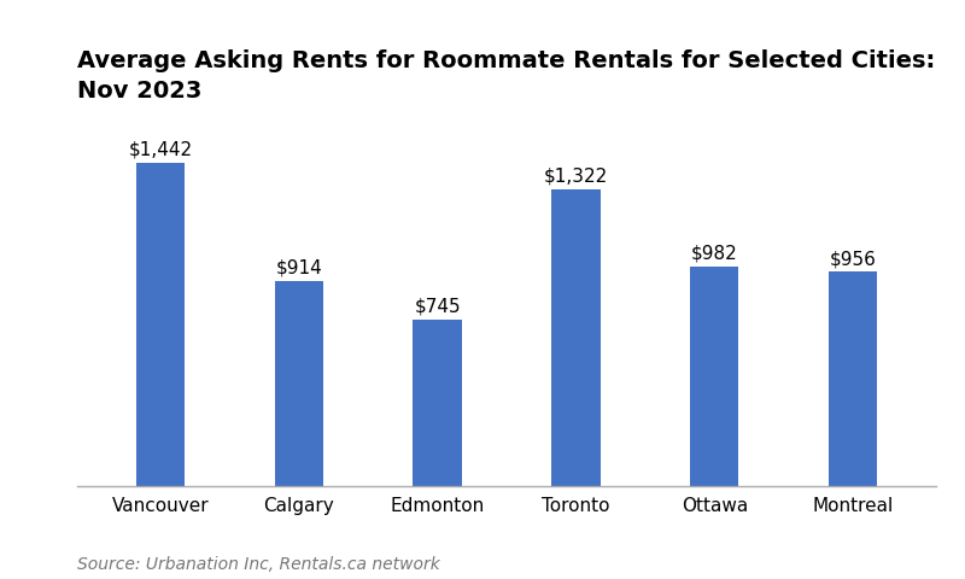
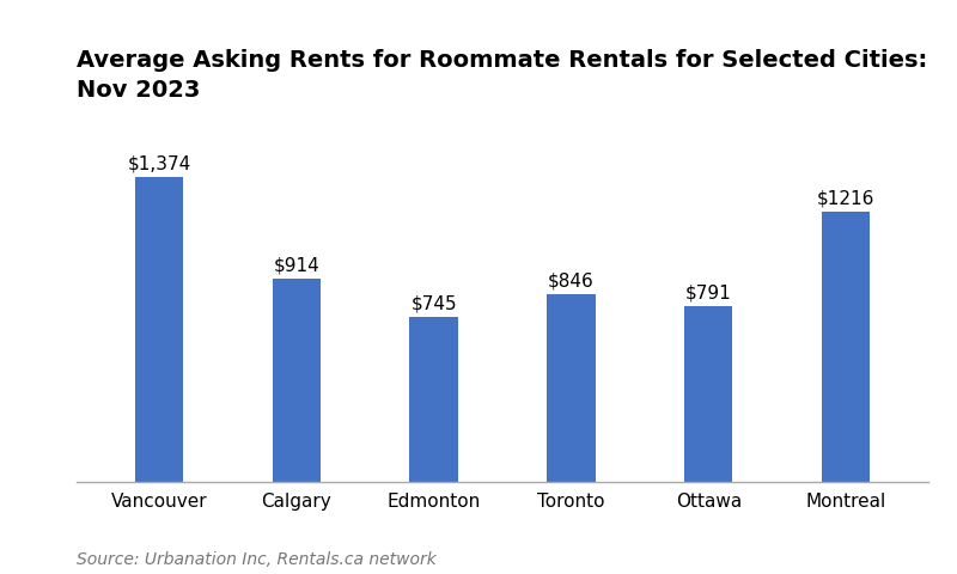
Vancouver: $1,442 -> $1,374
Toronto: $1,322 -> $846
Ottawa: $982 -> $791
Montreal: $956 -> $1216
